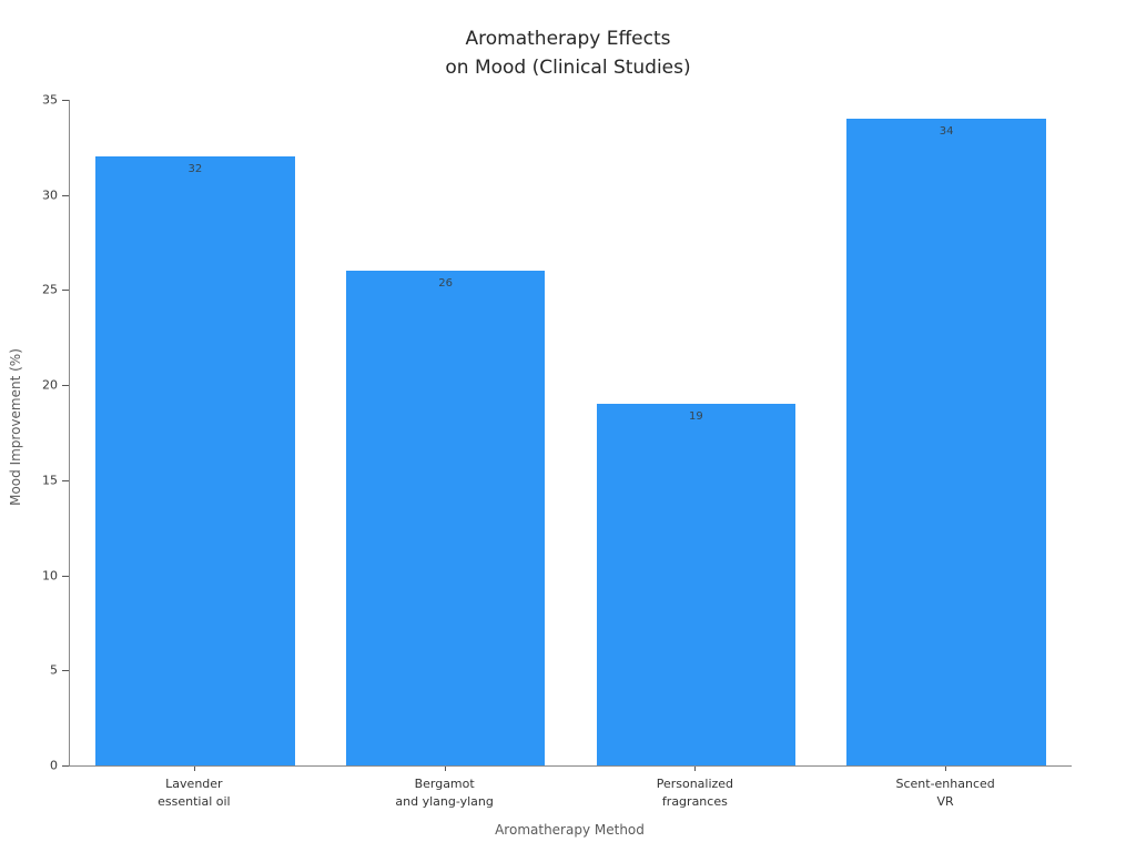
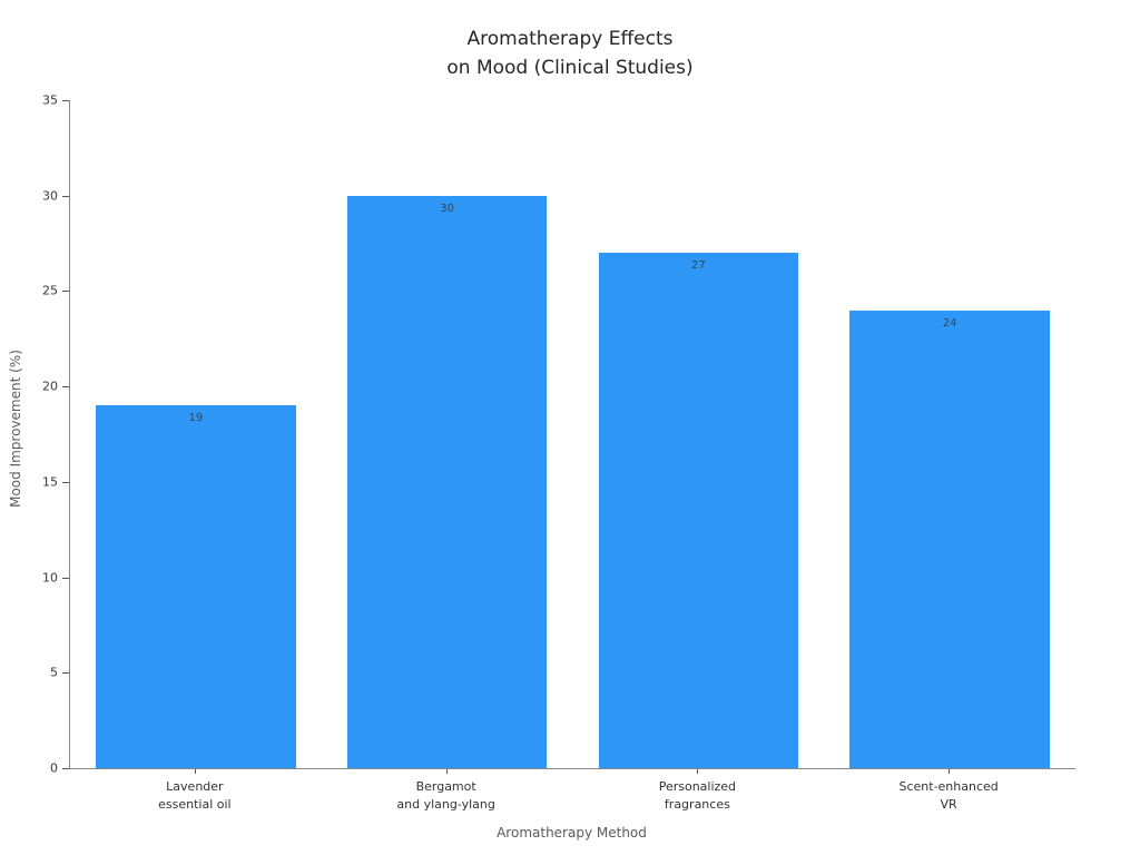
Lavender essential oil: 32 -> 19
Bergamot and ylang-ylang: 26 -> 30
Personalized fragrances: 19 -> 27
Scent-enhanced VR: 34 -> 24
